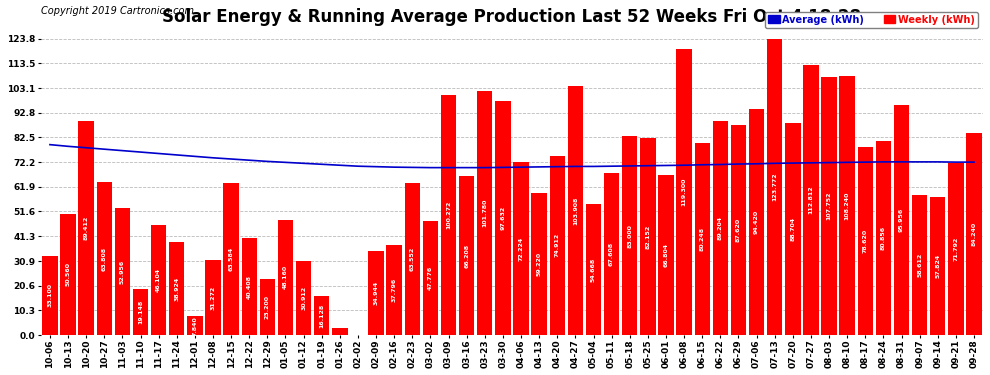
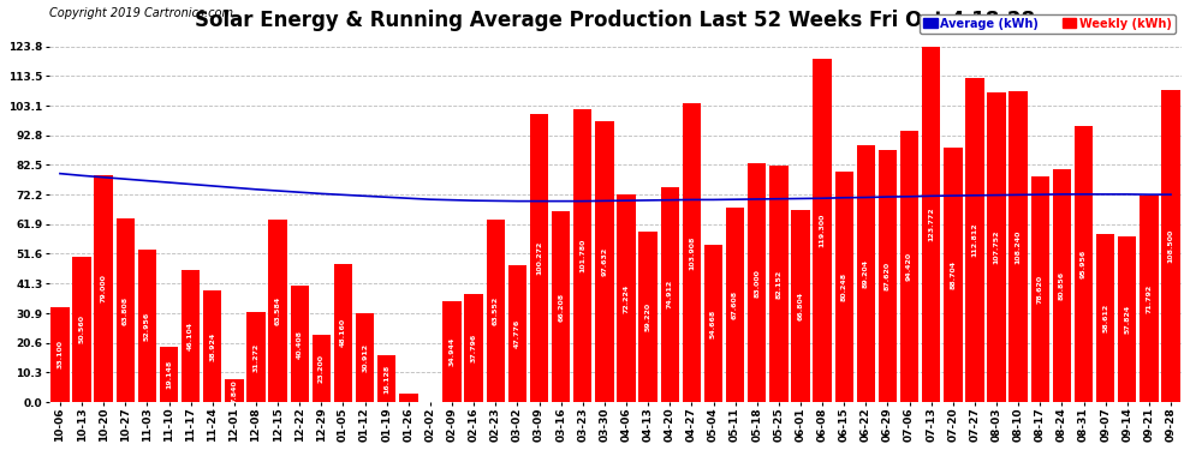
Weekly (kWh)/10-20: 89.4 -> 79.0
Weekly (kWh)/09-28: 84.2 -> 108.5
